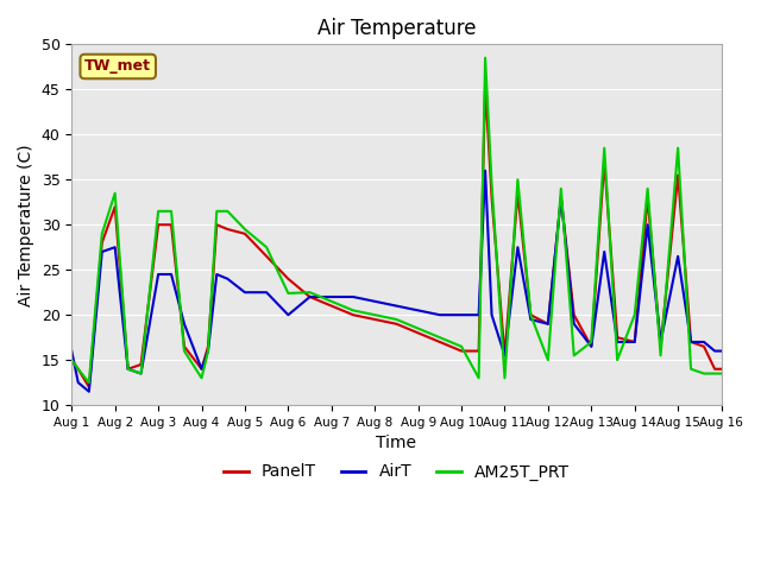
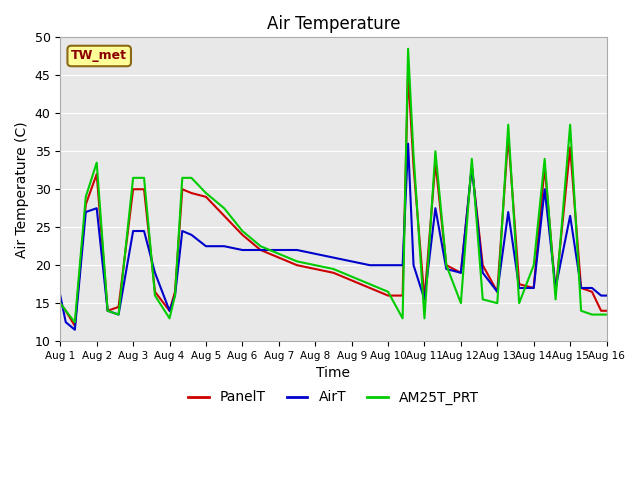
AirT/Aug 6: 20.0 -> 22.0
AM25T_PRT/Aug 6: 22.4 -> 24.5
AM25T_PRT/Aug 13: 17.0 -> 15.0
